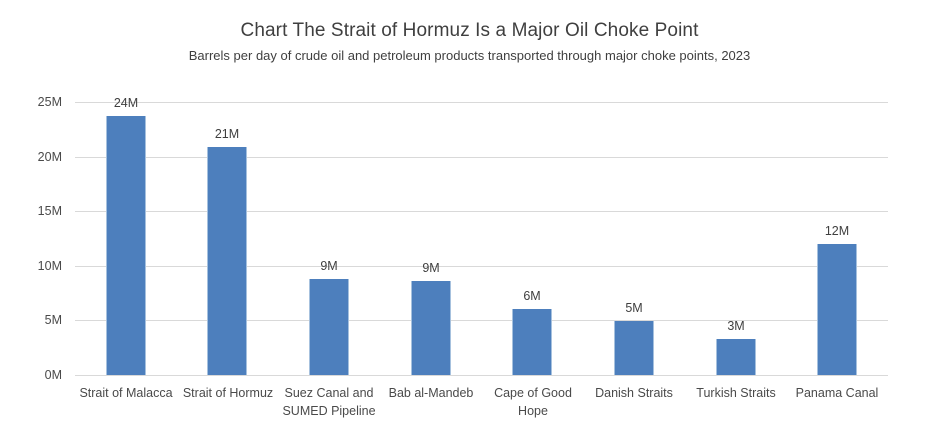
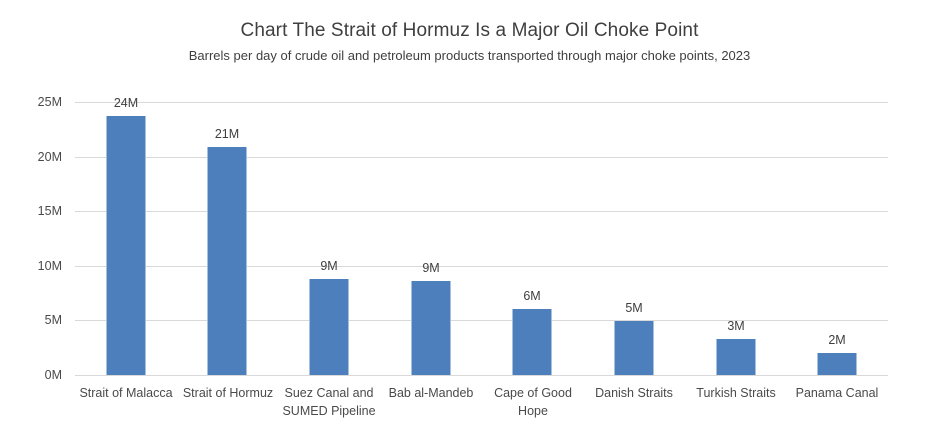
Panama Canal: 12M -> 2M
